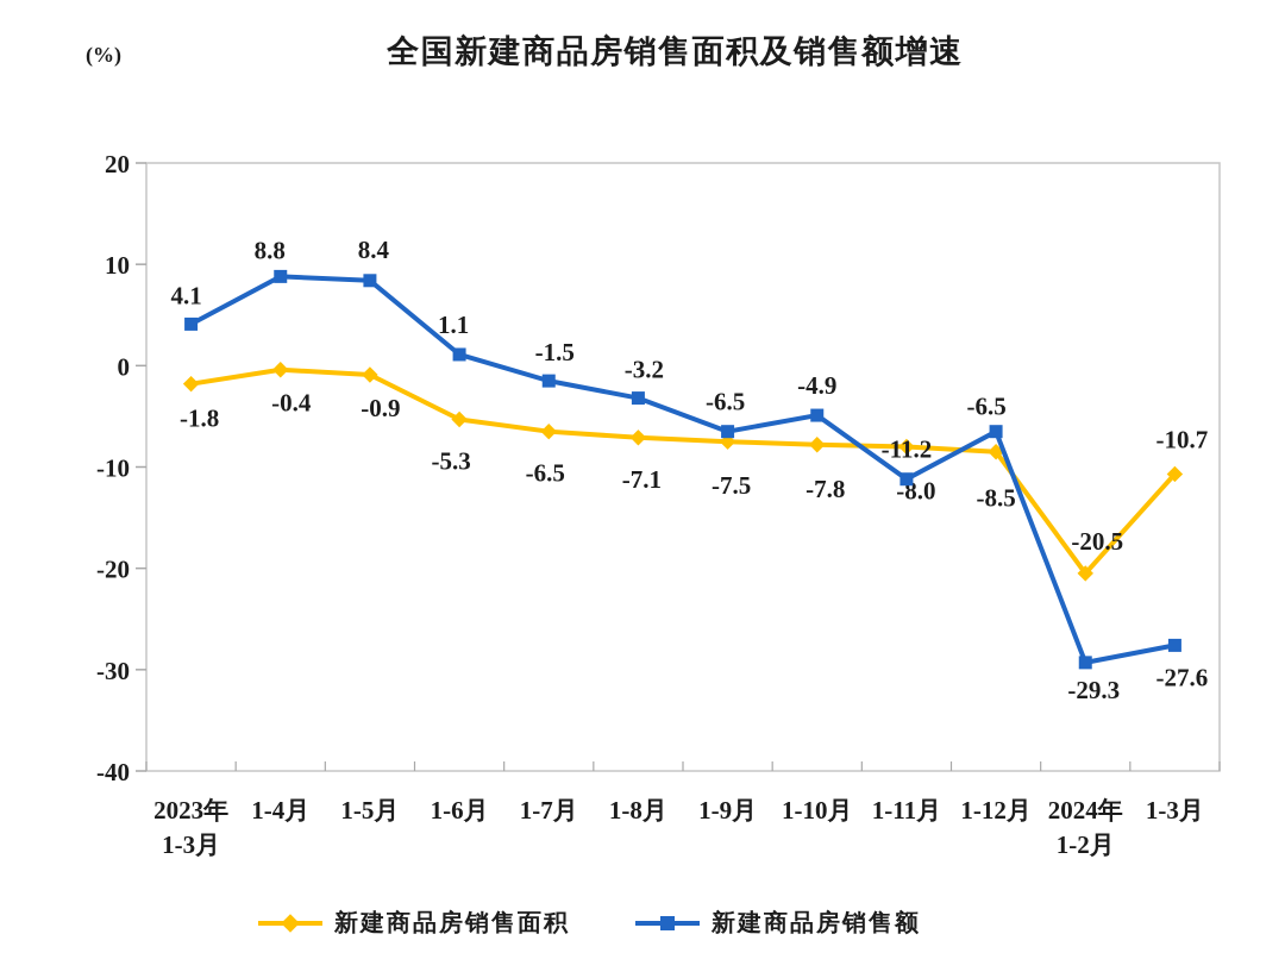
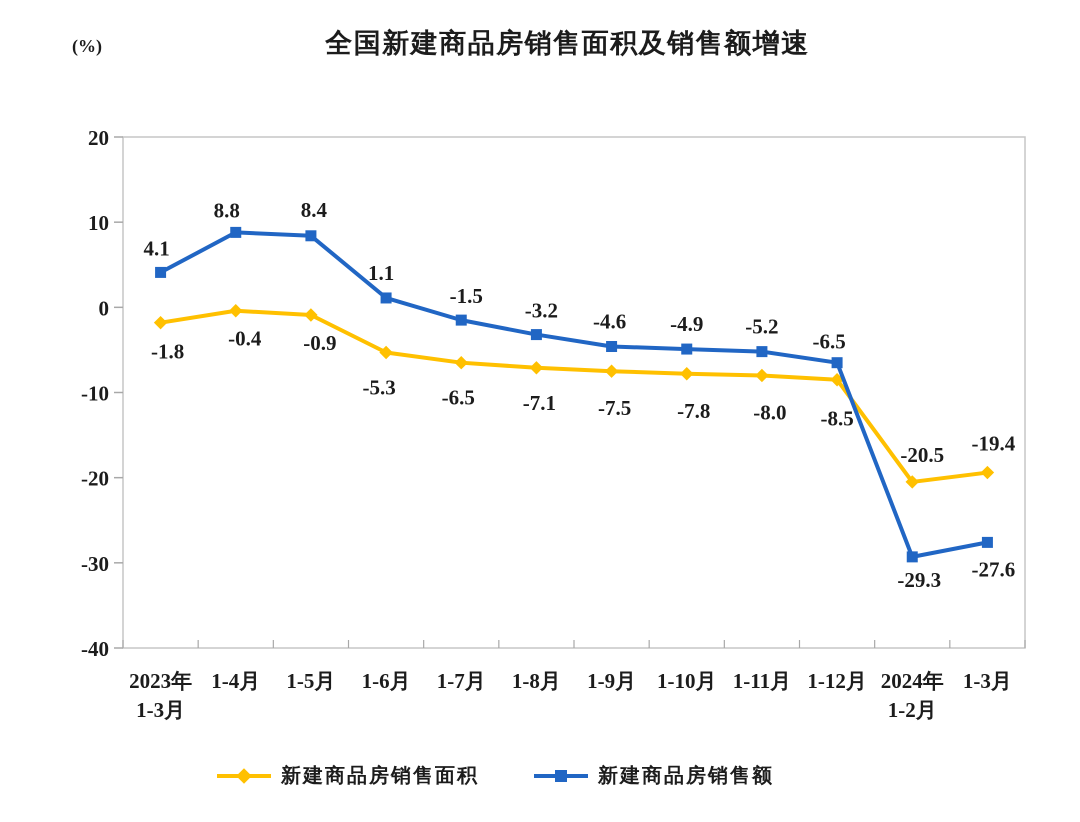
新建商品房销售额/1-9月: -6.5 -> -4.6
新建商品房销售额/1-11月: -11.2 -> -5.2
新建商品房销售面积/1-3月: -10.7 -> -19.4
